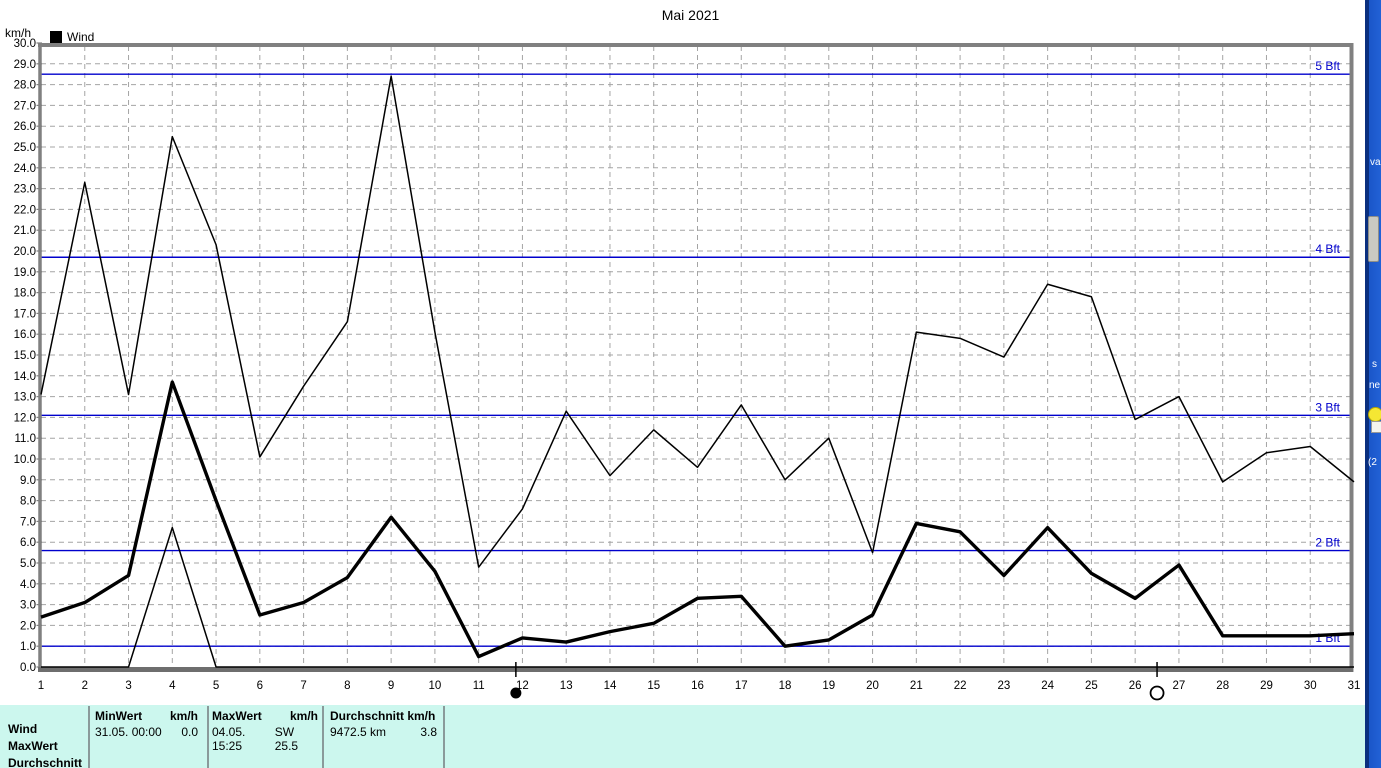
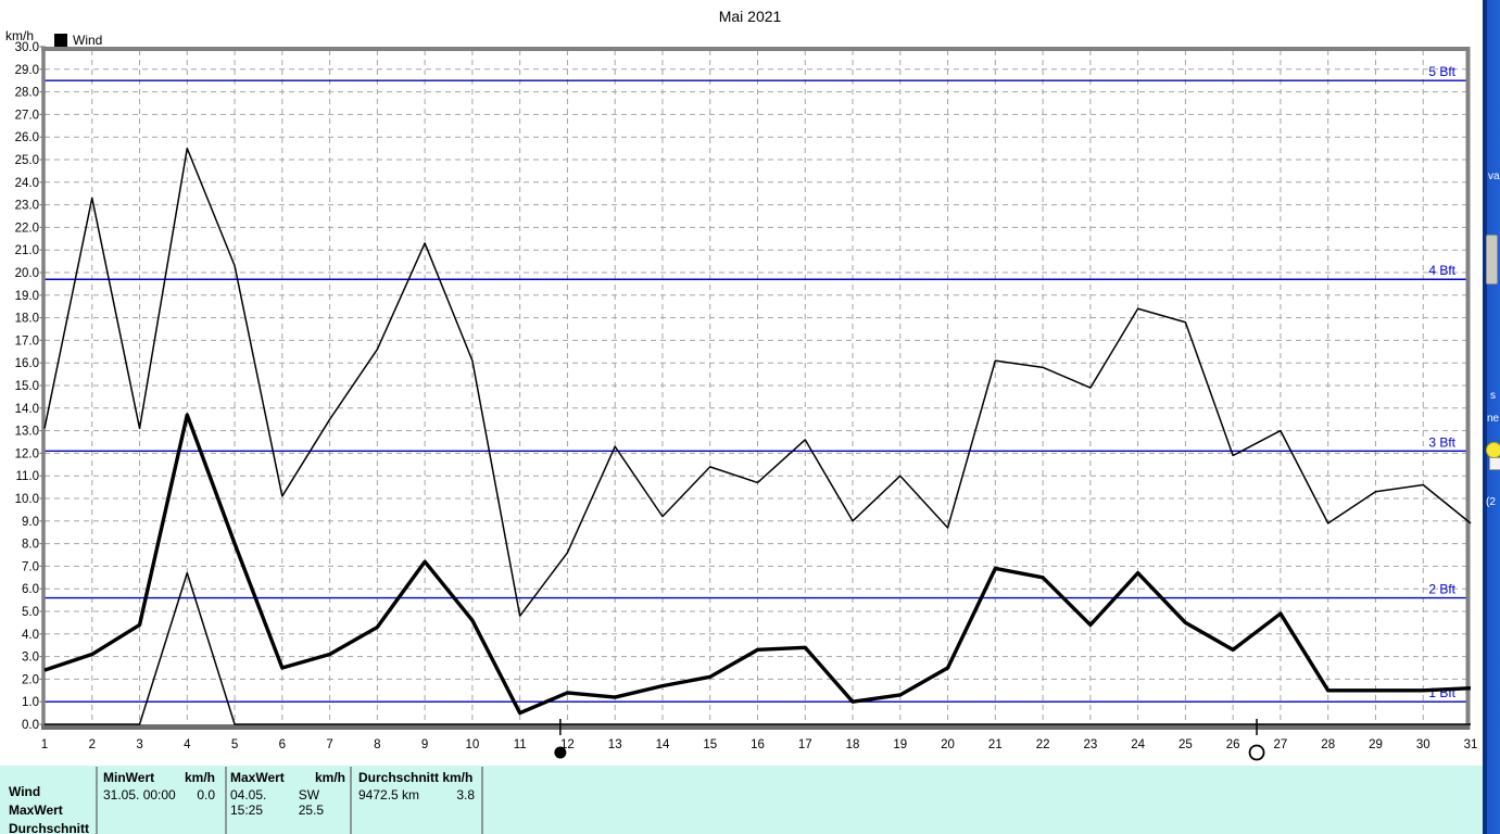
MaxWert/9: 28.4 -> 21.3
MaxWert/16: 9.6 -> 10.7
MaxWert/20: 5.5 -> 8.7
